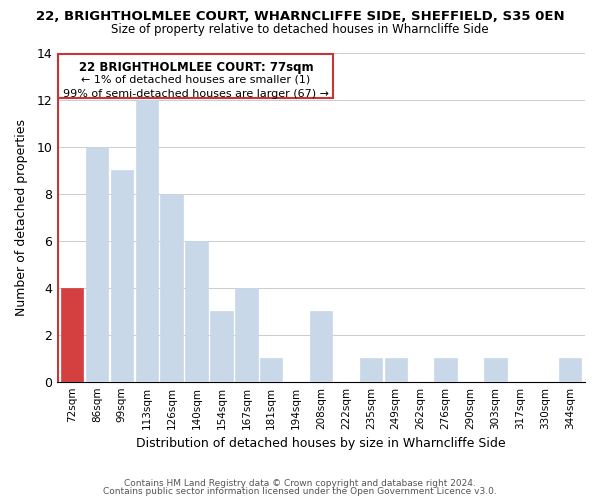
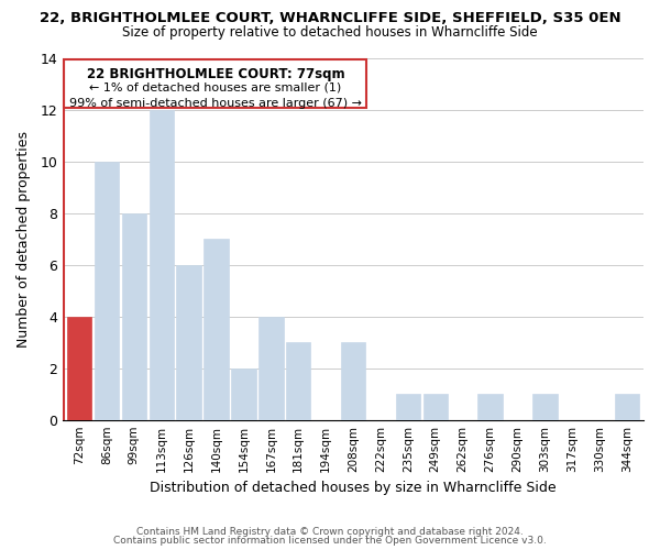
99sqm: 9 -> 8
126sqm: 8 -> 6
140sqm: 6 -> 7
154sqm: 3 -> 2
181sqm: 1 -> 3
